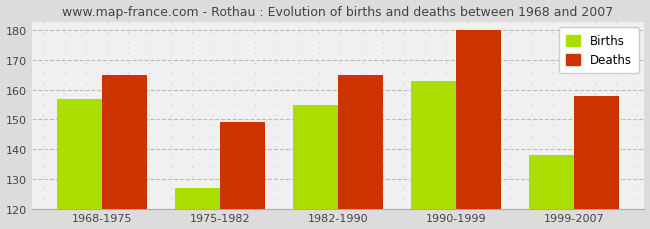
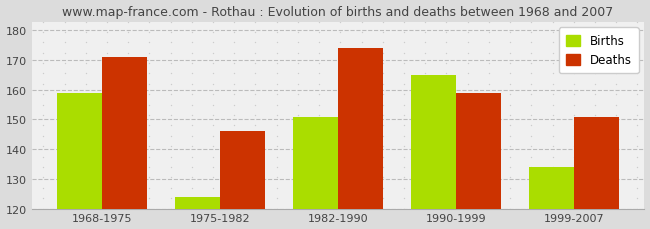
Births/1968-1975: 157 -> 159
Deaths/1968-1975: 165 -> 171
Births/1975-1982: 127 -> 124
Deaths/1975-1982: 149 -> 146
Births/1982-1990: 155 -> 151
Deaths/1982-1990: 165 -> 174
Births/1990-1999: 163 -> 165
Deaths/1990-1999: 180 -> 159
Births/1999-2007: 138 -> 134
Deaths/1999-2007: 158 -> 151
